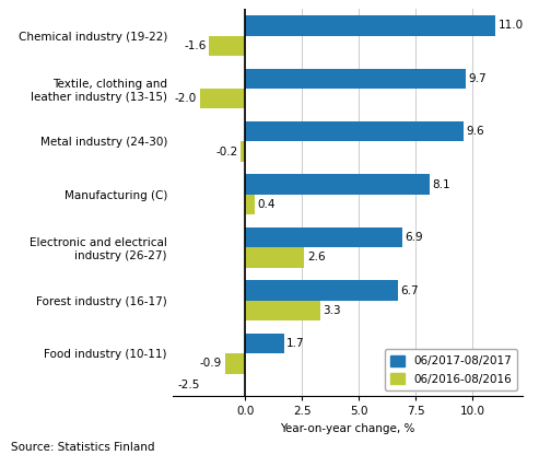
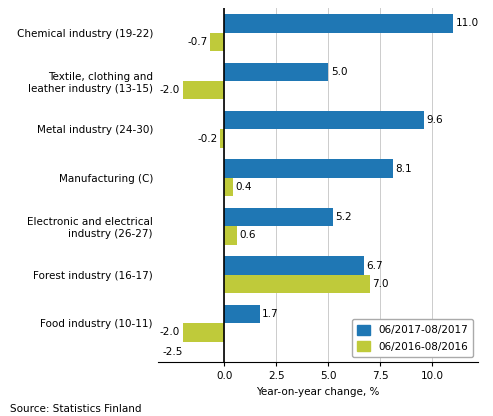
06/2016-08/2016/Chemical industry (19-22): -1.6 -> -0.7
06/2017-08/2017/Textile, clothing and leather industry (13-15): 9.7 -> 5.0
06/2017-08/2017/Electronic and electrical industry (26-27): 6.9 -> 5.2
06/2016-08/2016/Electronic and electrical industry (26-27): 2.6 -> 0.6
06/2016-08/2016/Forest industry (16-17): 3.3 -> 7.0
06/2016-08/2016/Food industry (10-11): -0.9 -> -2.0
